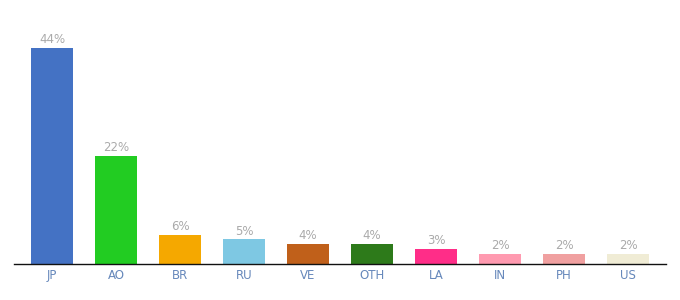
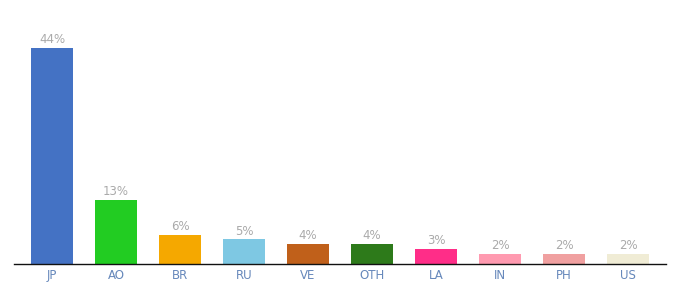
AO: 22% -> 13%
